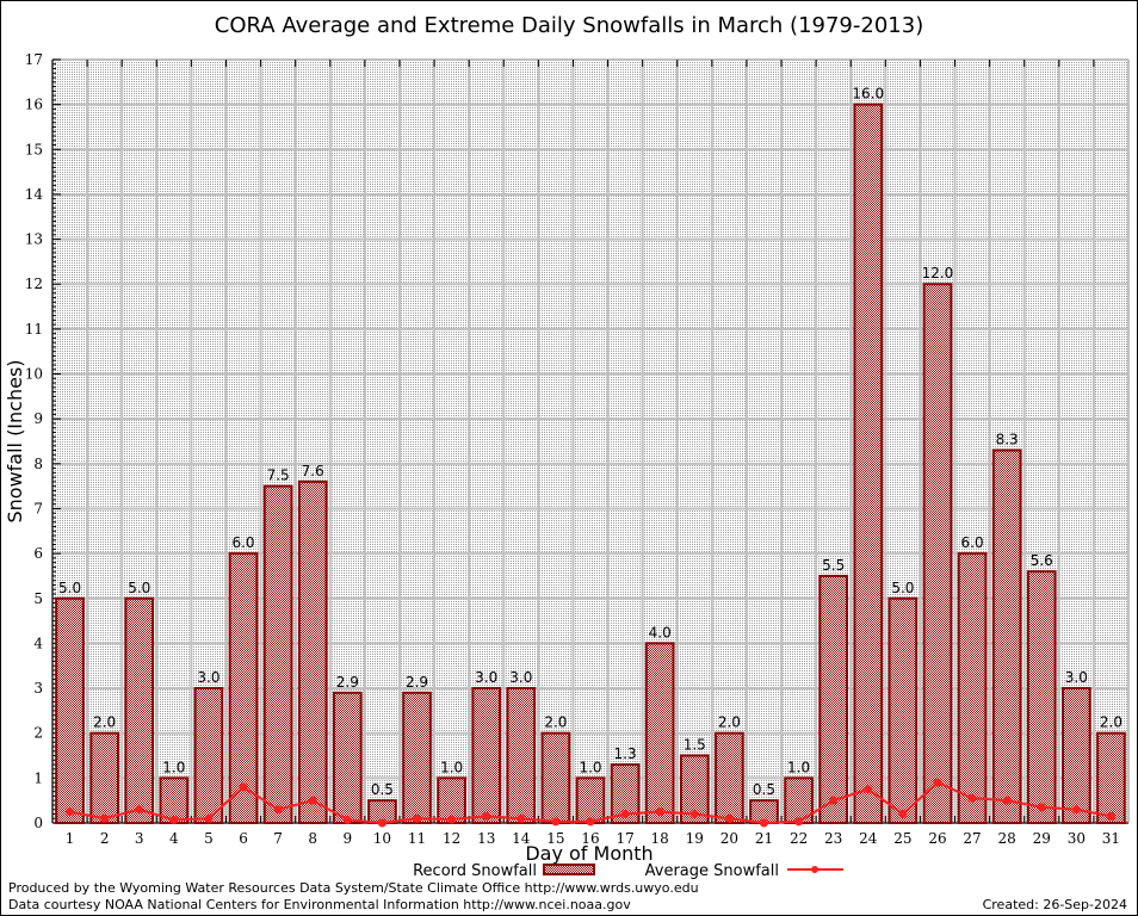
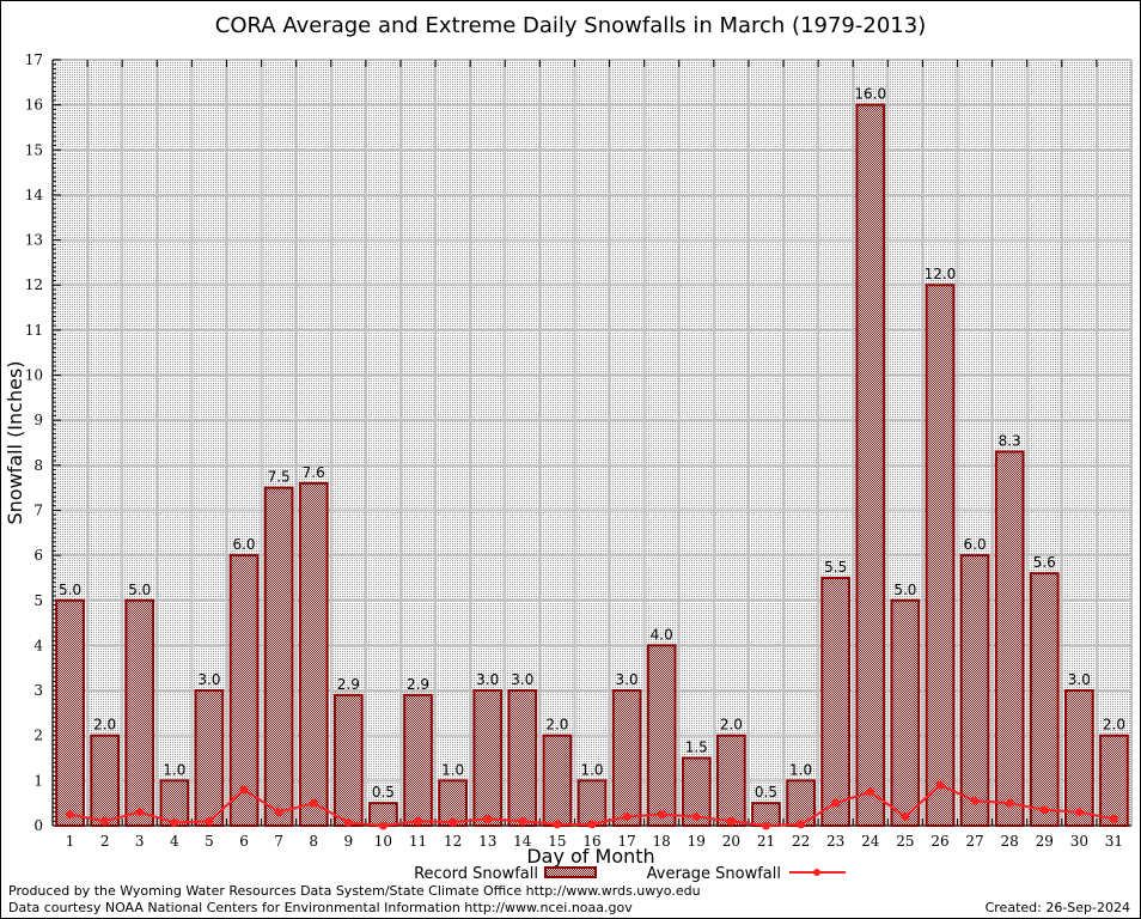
Record Snowfall/17: 1.3 -> 3.0
